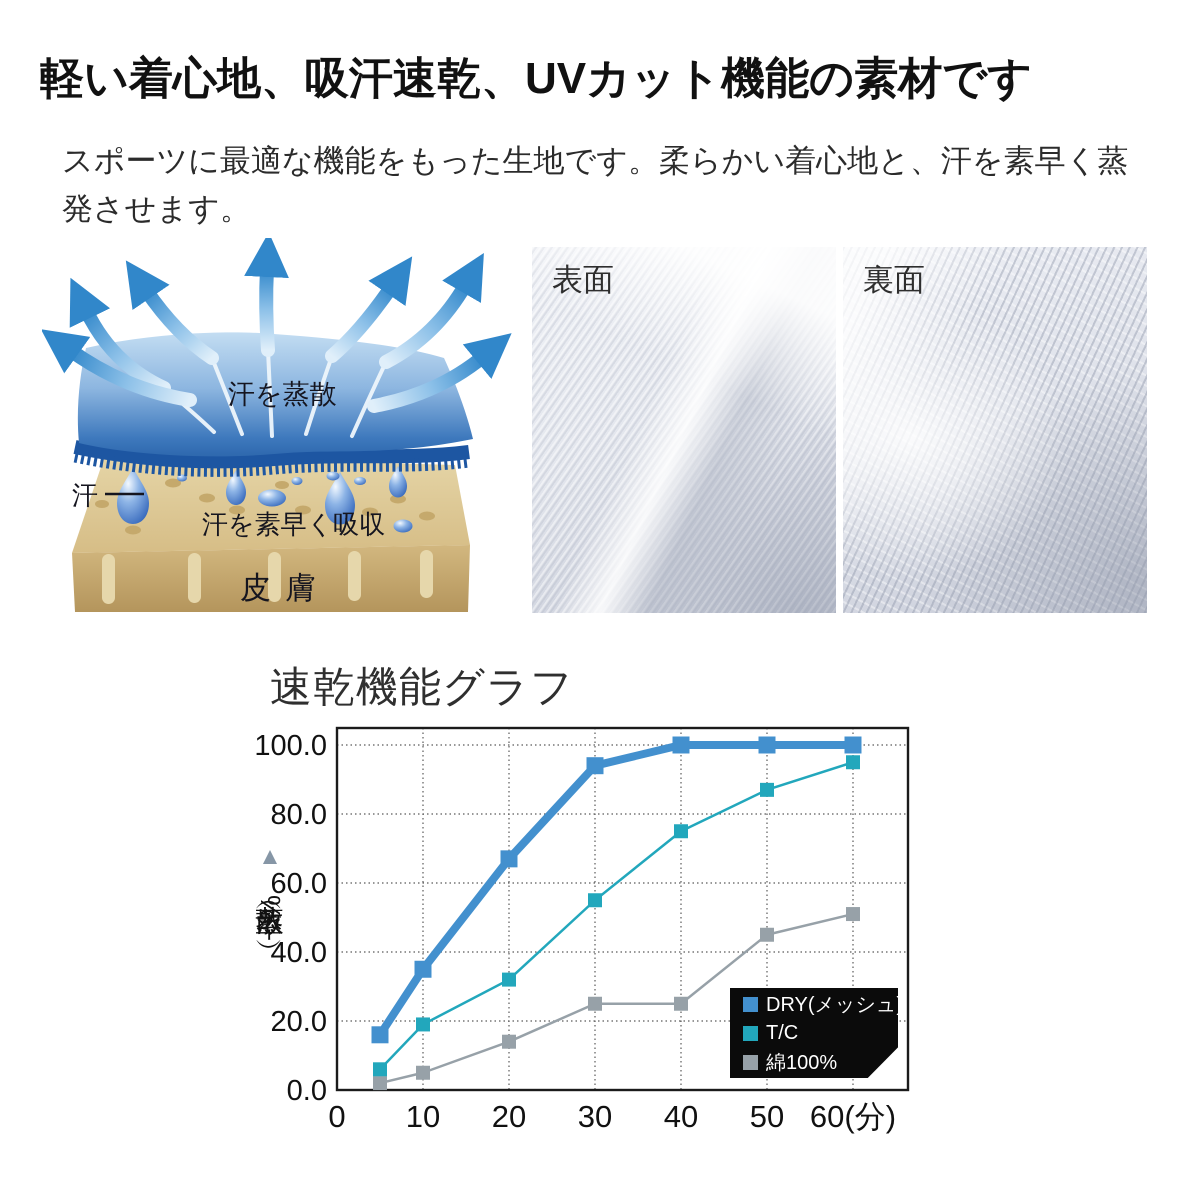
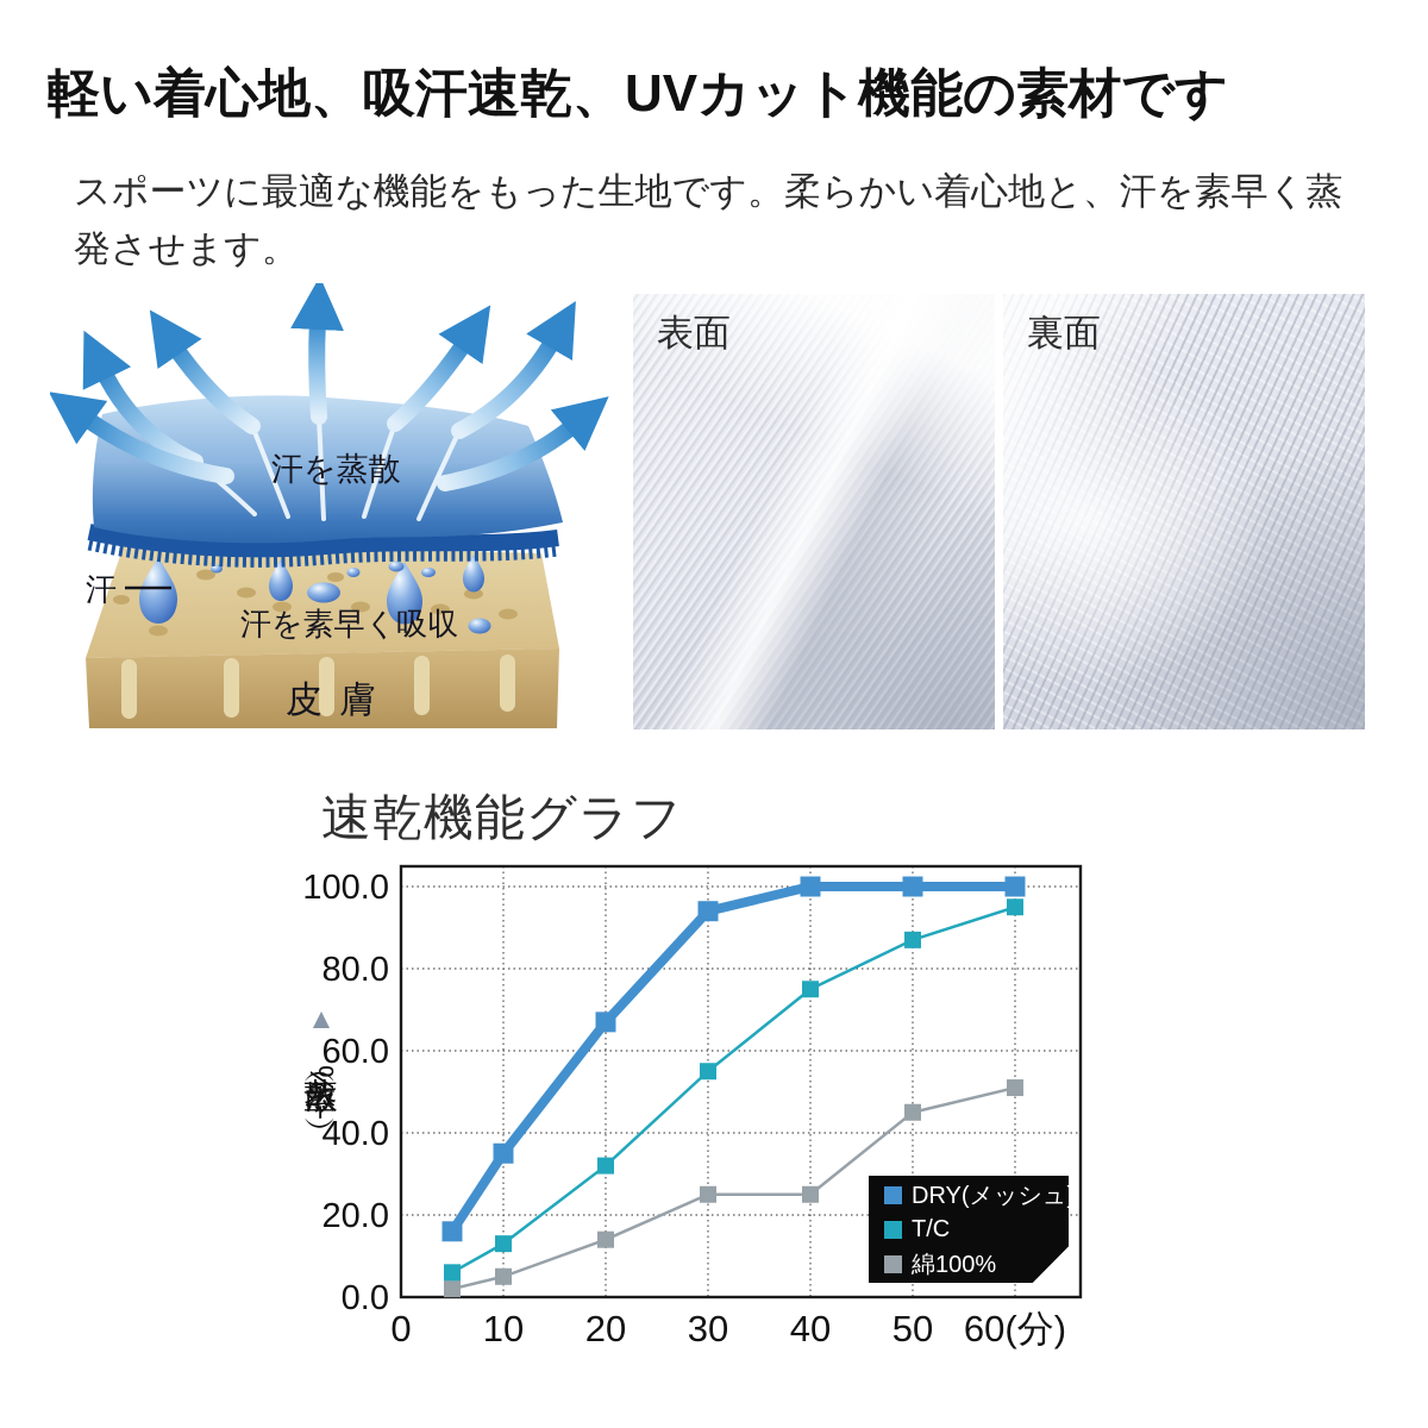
T/C/10: 19 -> 13
